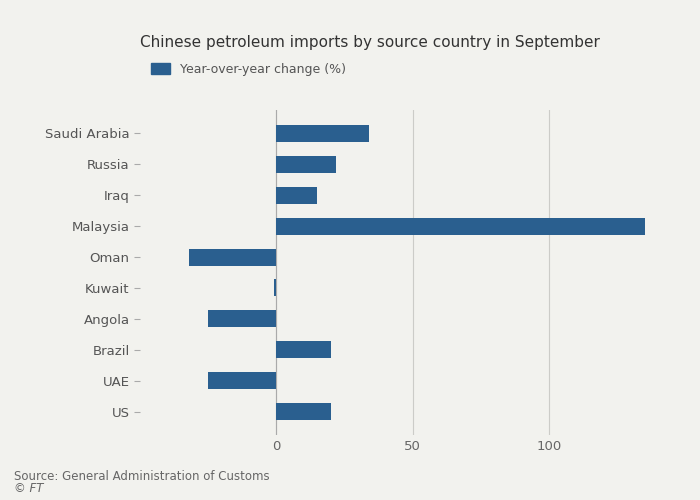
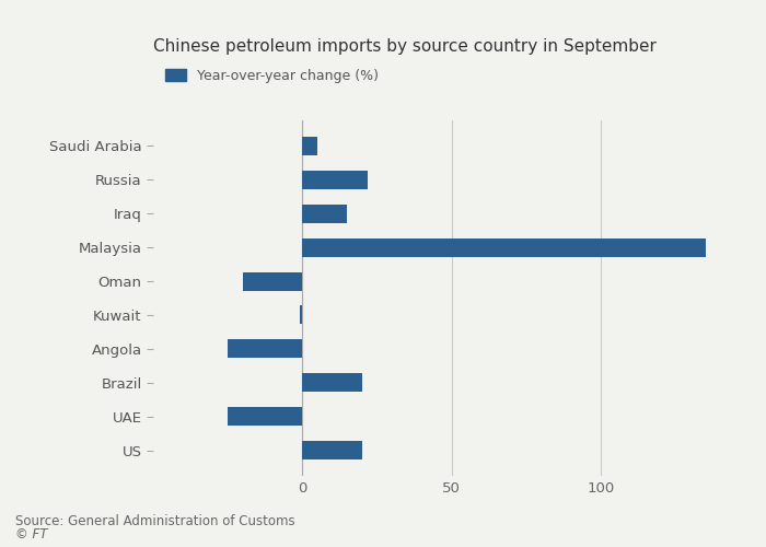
Saudi Arabia: 34 -> 5
Oman: -32 -> -20
